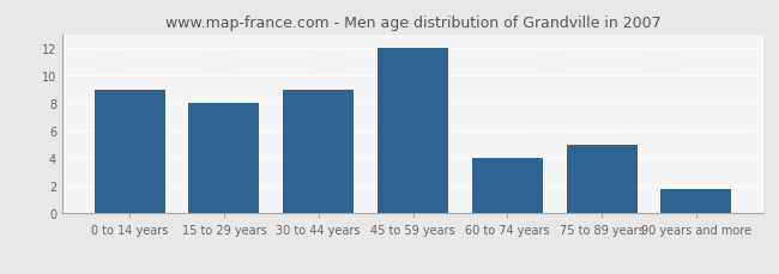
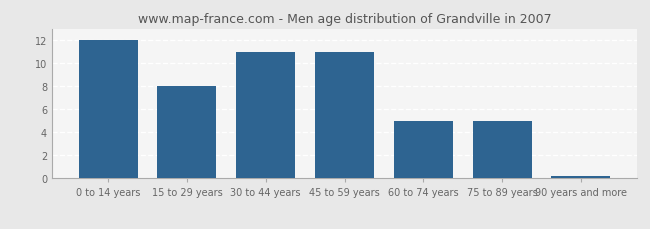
0 to 14 years: 9.0 -> 12.0
30 to 44 years: 9.0 -> 11.0
45 to 59 years: 12.0 -> 11.0
60 to 74 years: 4.0 -> 5.0
90 years and more: 1.8 -> 0.2
